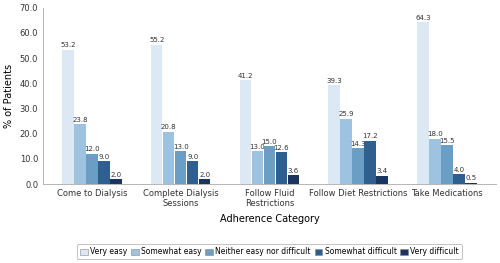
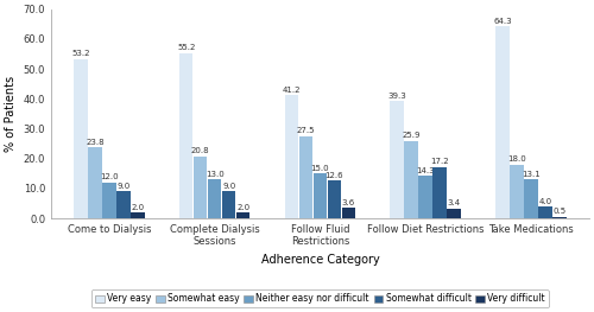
Somewhat easy/Follow Fluid Restrictions: 13.0 -> 27.5
Neither easy nor difficult/Take Medications: 15.5 -> 13.1
